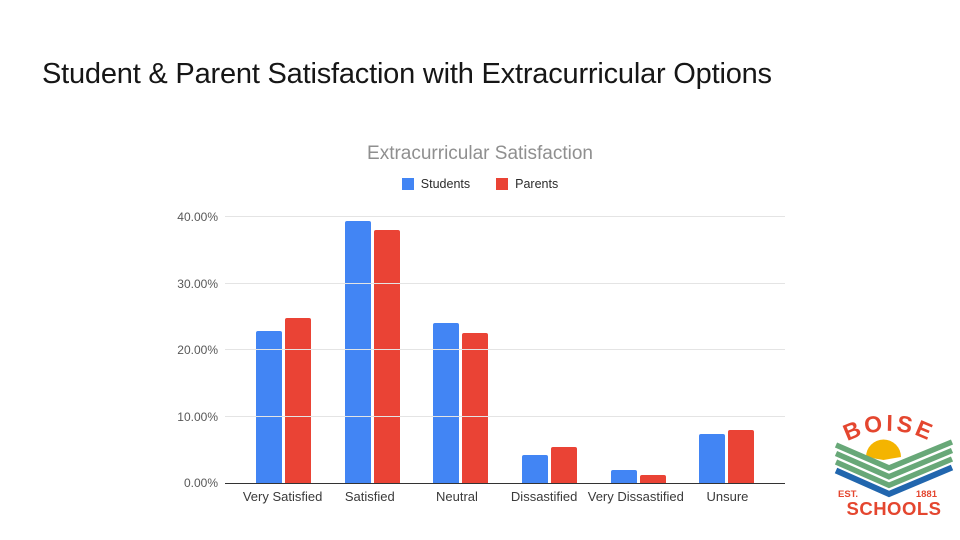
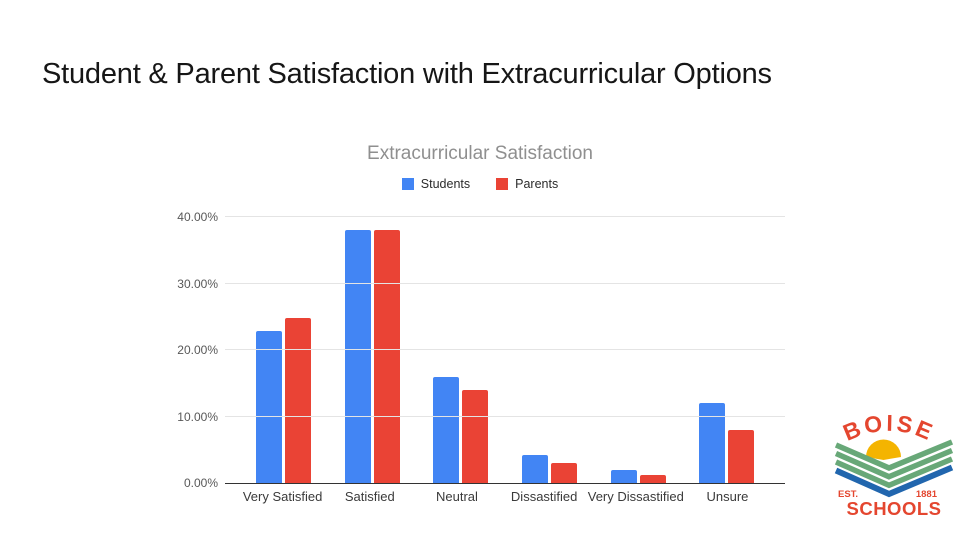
Students/Satisfied: 39% -> 38%
Students/Neutral: 24% -> 16%
Parents/Neutral: 23% -> 14%
Parents/Dissastified: 5% -> 3%
Students/Unsure: 7% -> 12%
